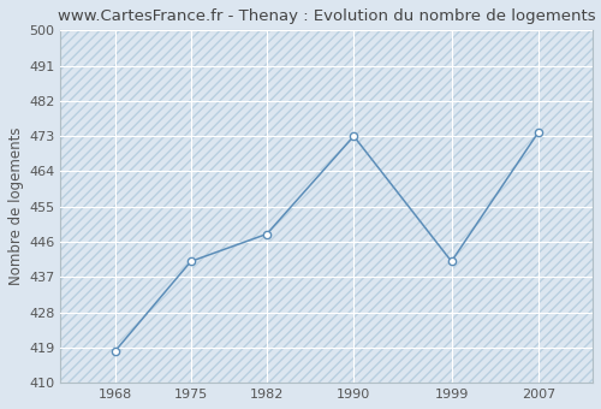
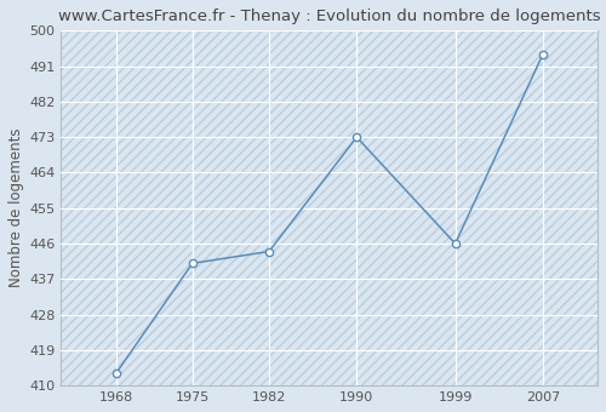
1968: 418 -> 413
1982: 448 -> 444
1999: 441 -> 446
2007: 474 -> 494
